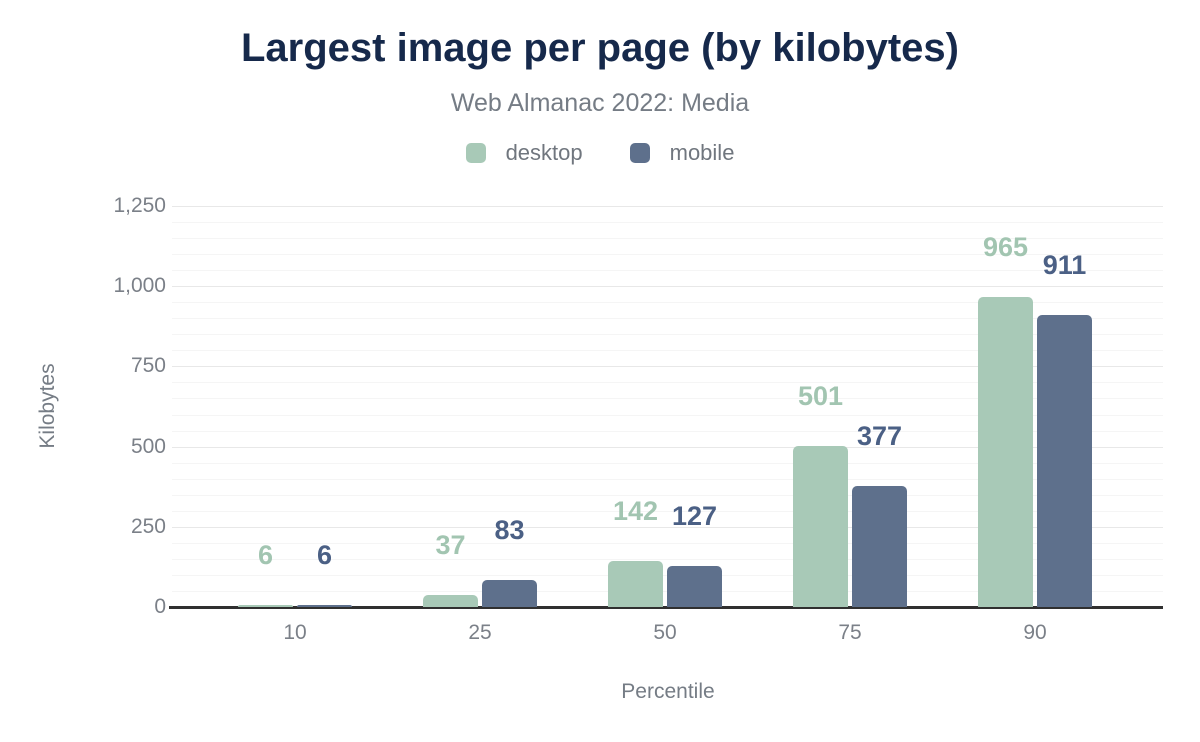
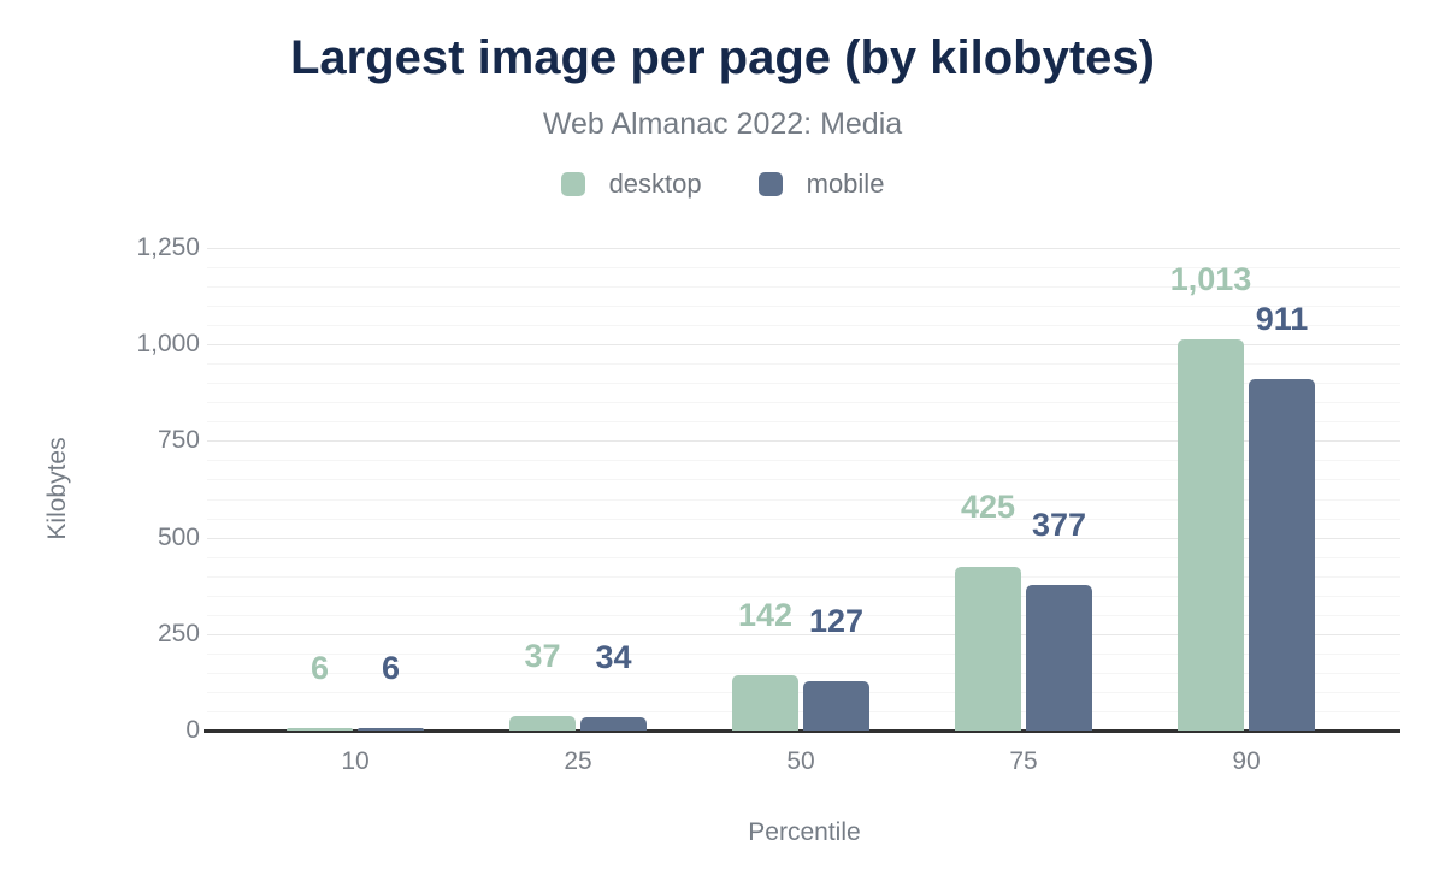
mobile/25: 83 -> 34
desktop/75: 501 -> 425
desktop/90: 965 -> 1,013
